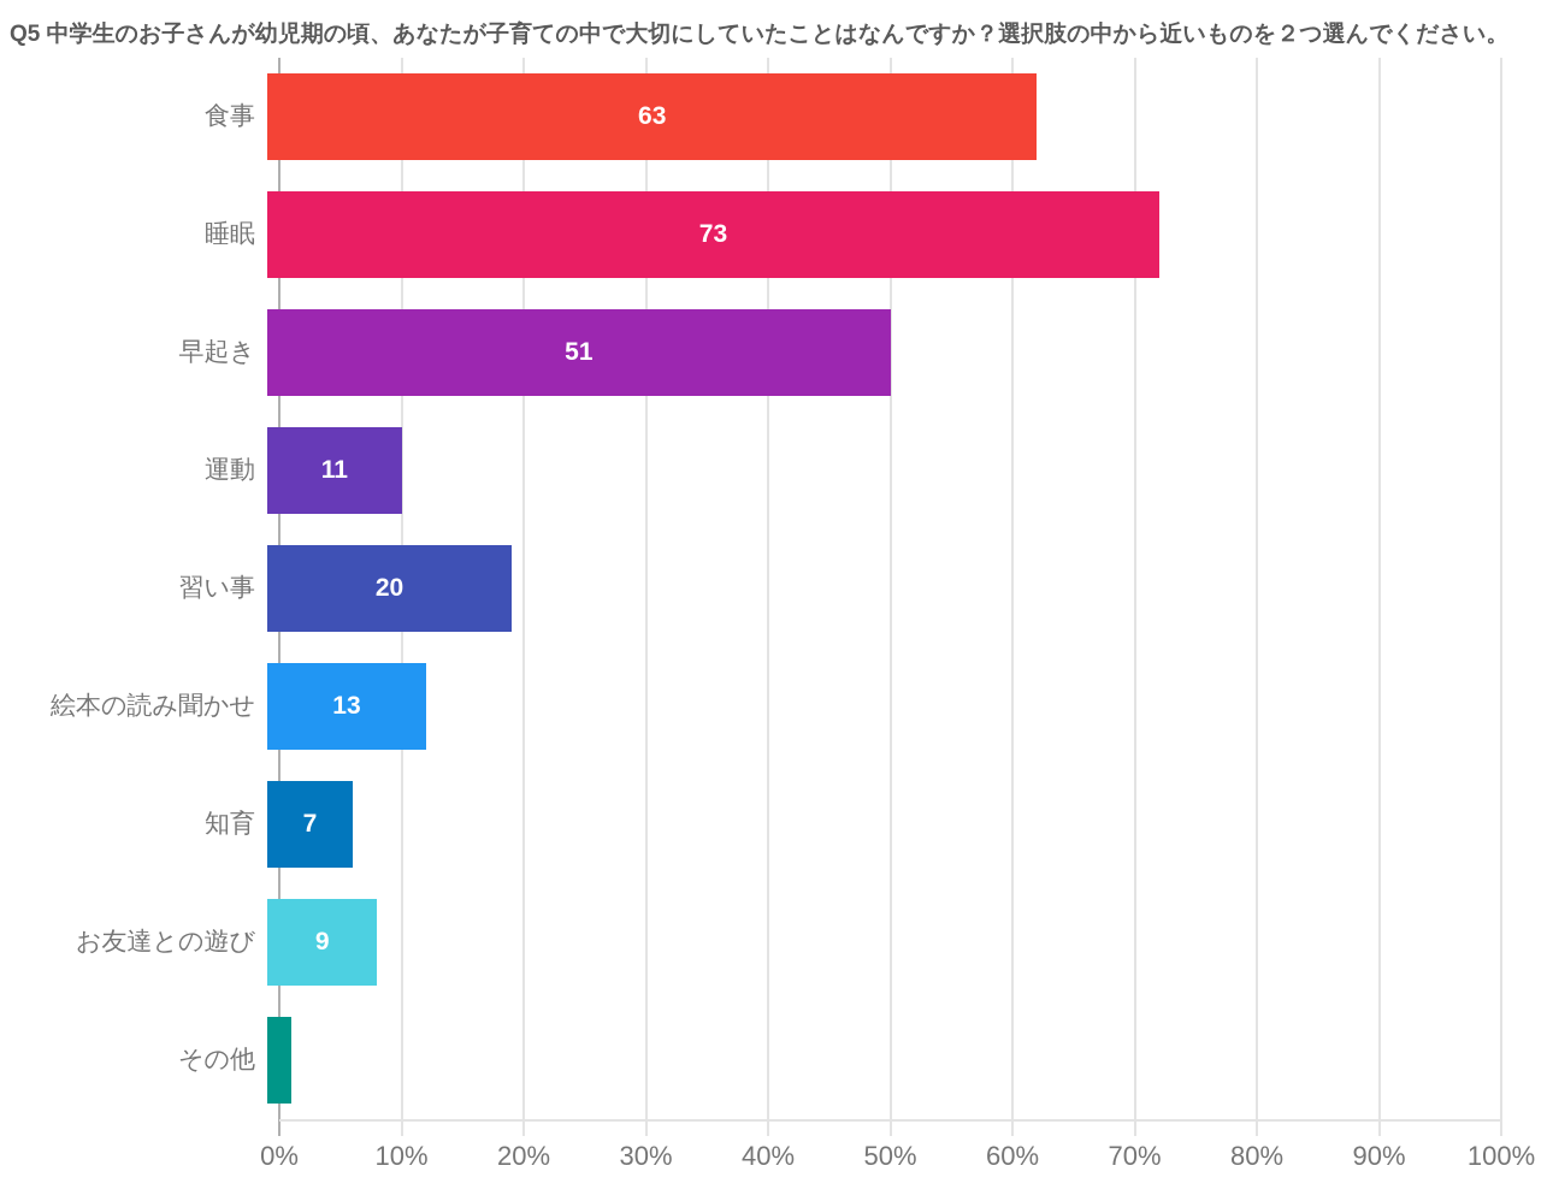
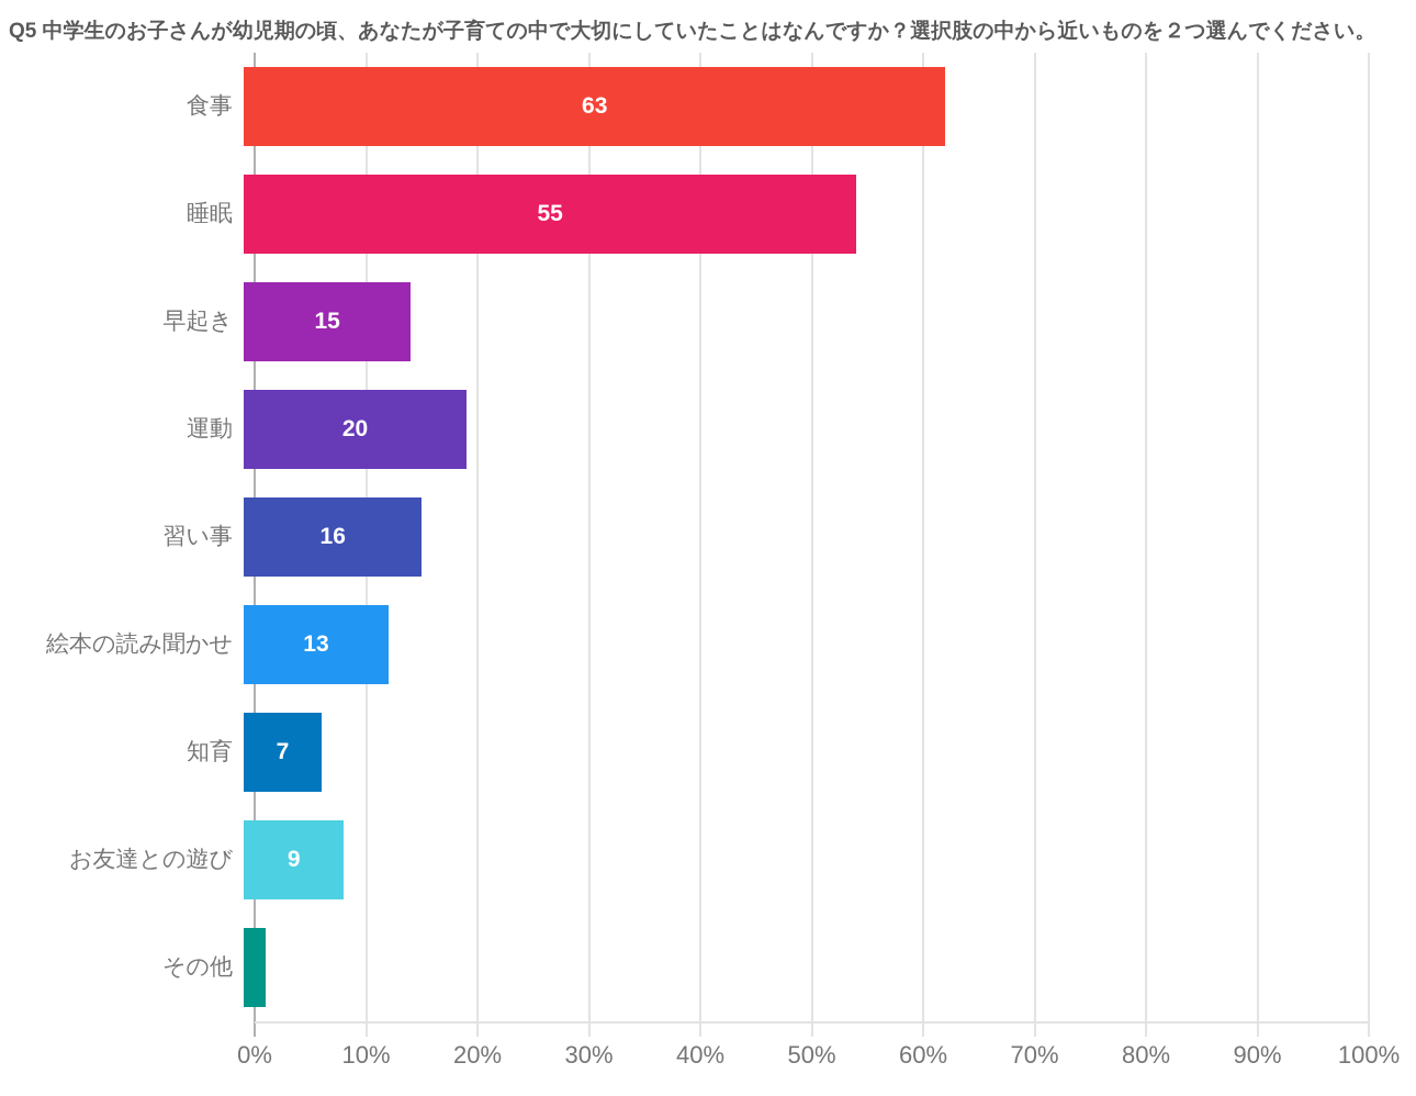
睡眠: 73 -> 55
早起き: 51 -> 15
運動: 11 -> 20
習い事: 20 -> 16
